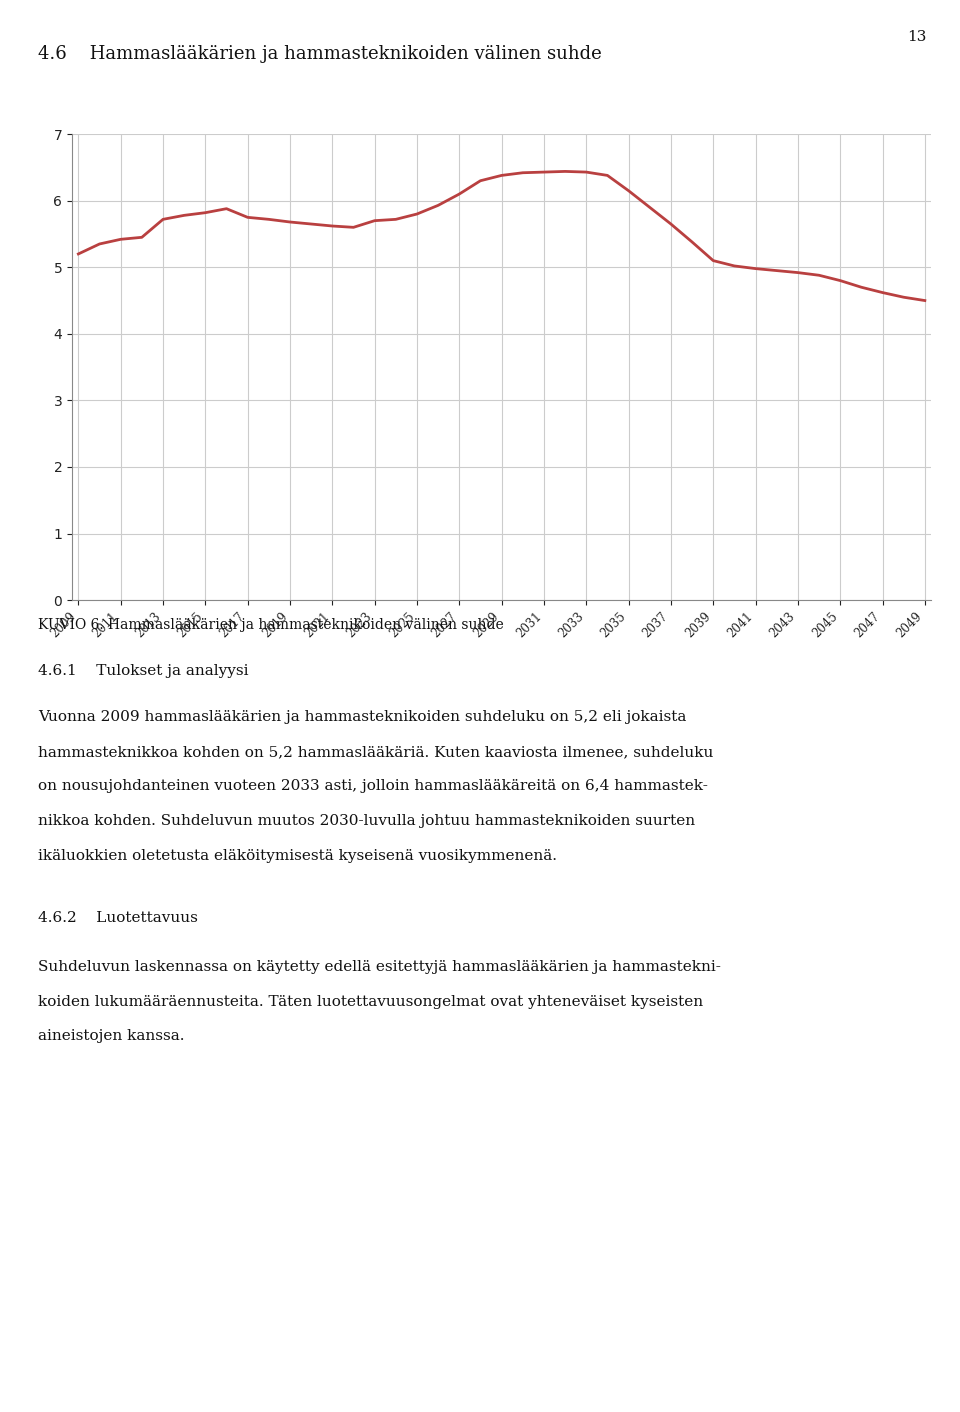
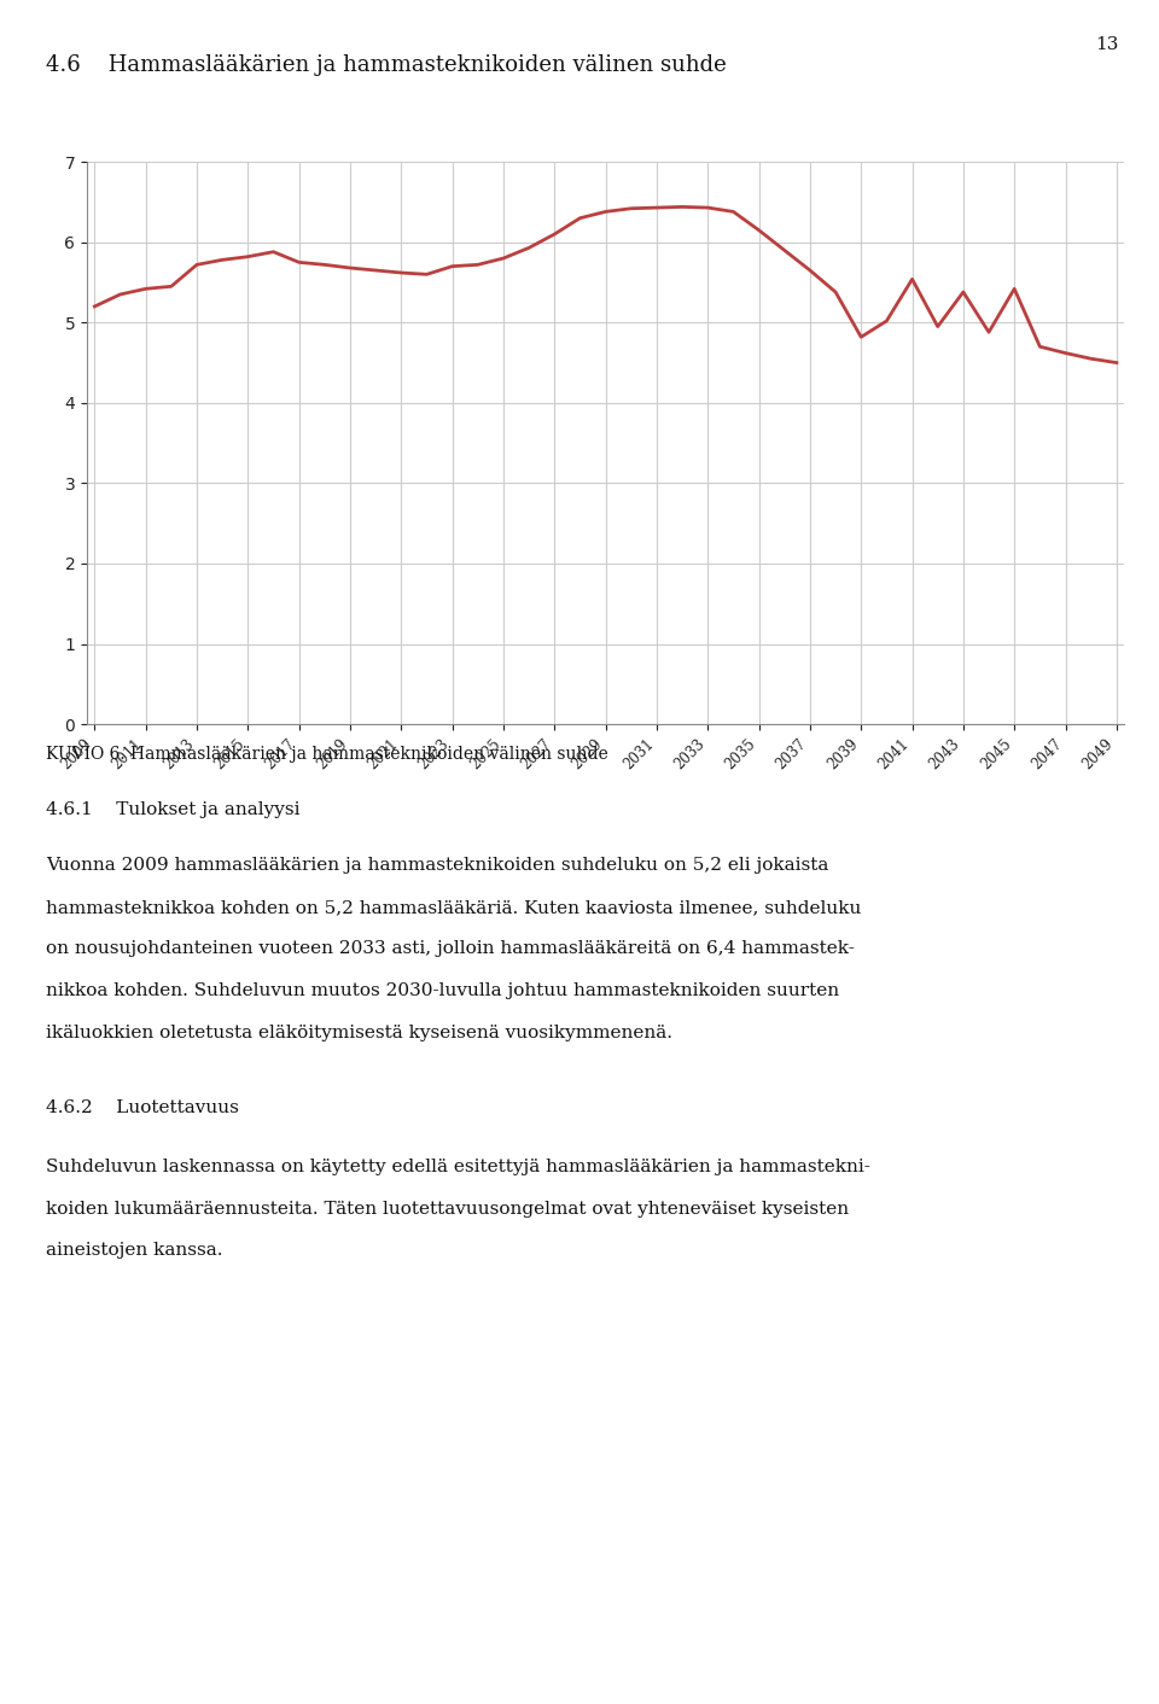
2039: 5.10 -> 4.82
2041: 4.98 -> 5.54
2043: 4.92 -> 5.38
2045: 4.80 -> 5.42
